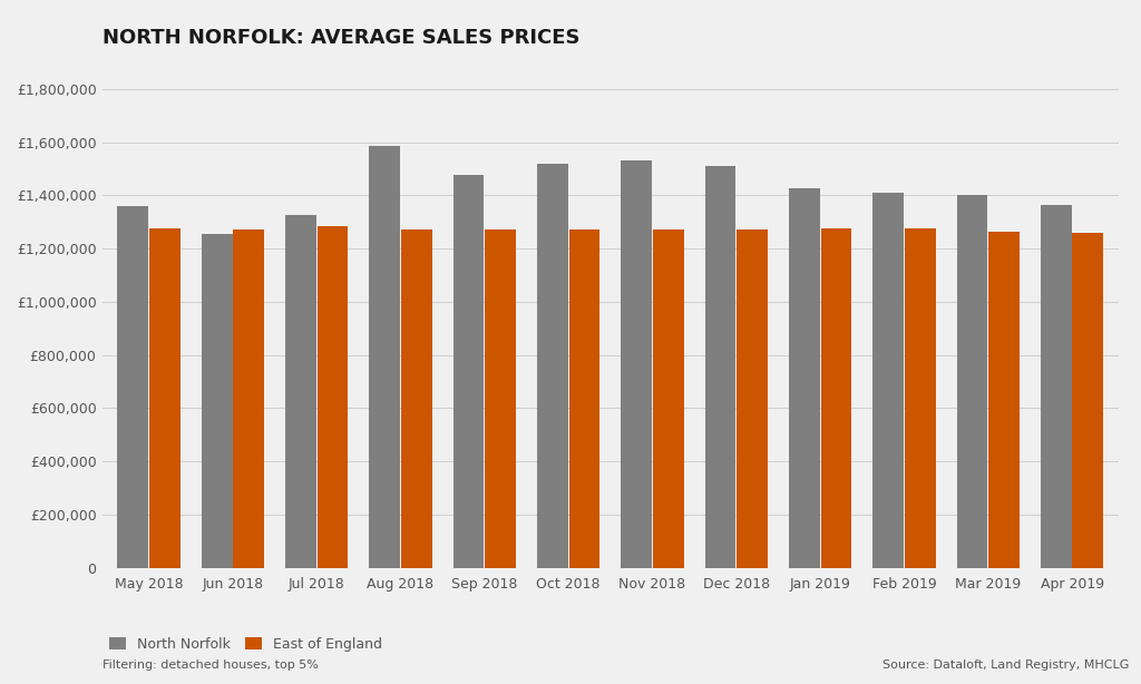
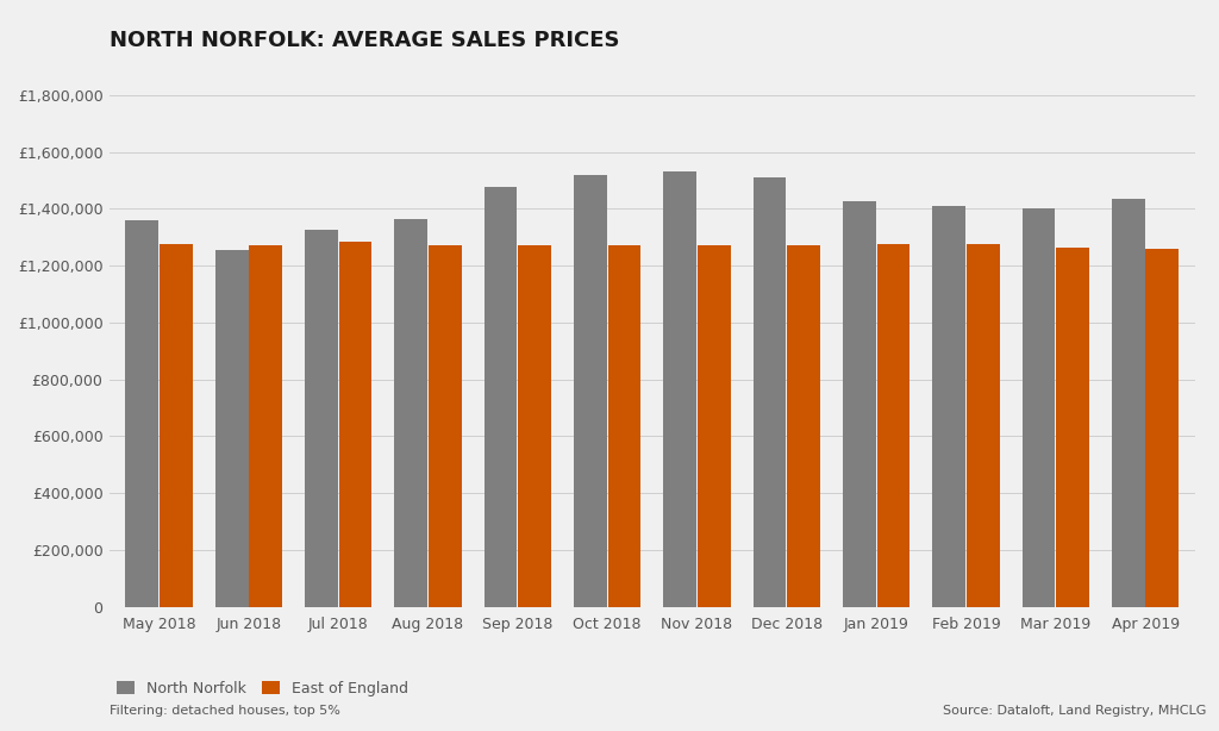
North Norfolk/Aug 2018: £1,585,000 -> £1,365,000
North Norfolk/Apr 2019: £1,365,000 -> £1,435,000
